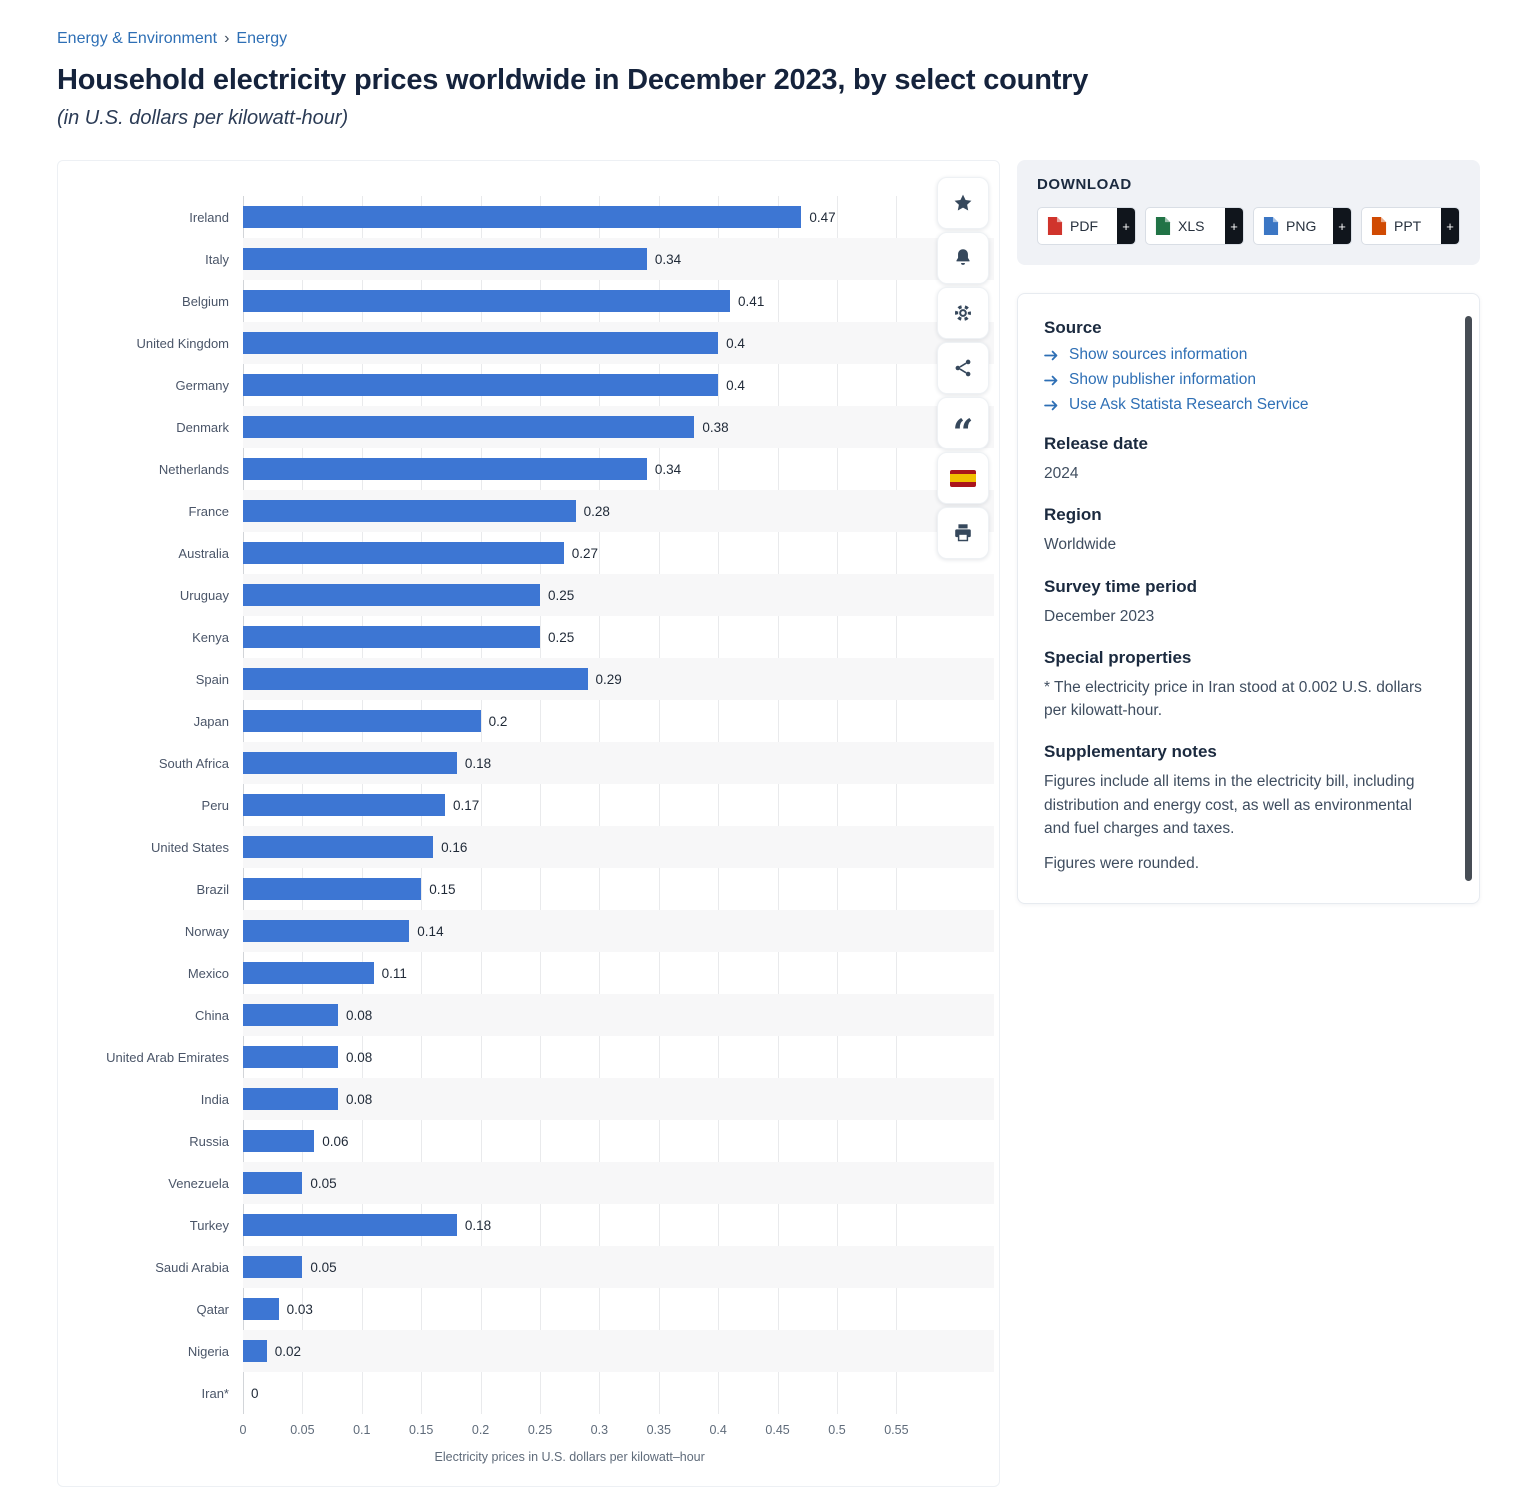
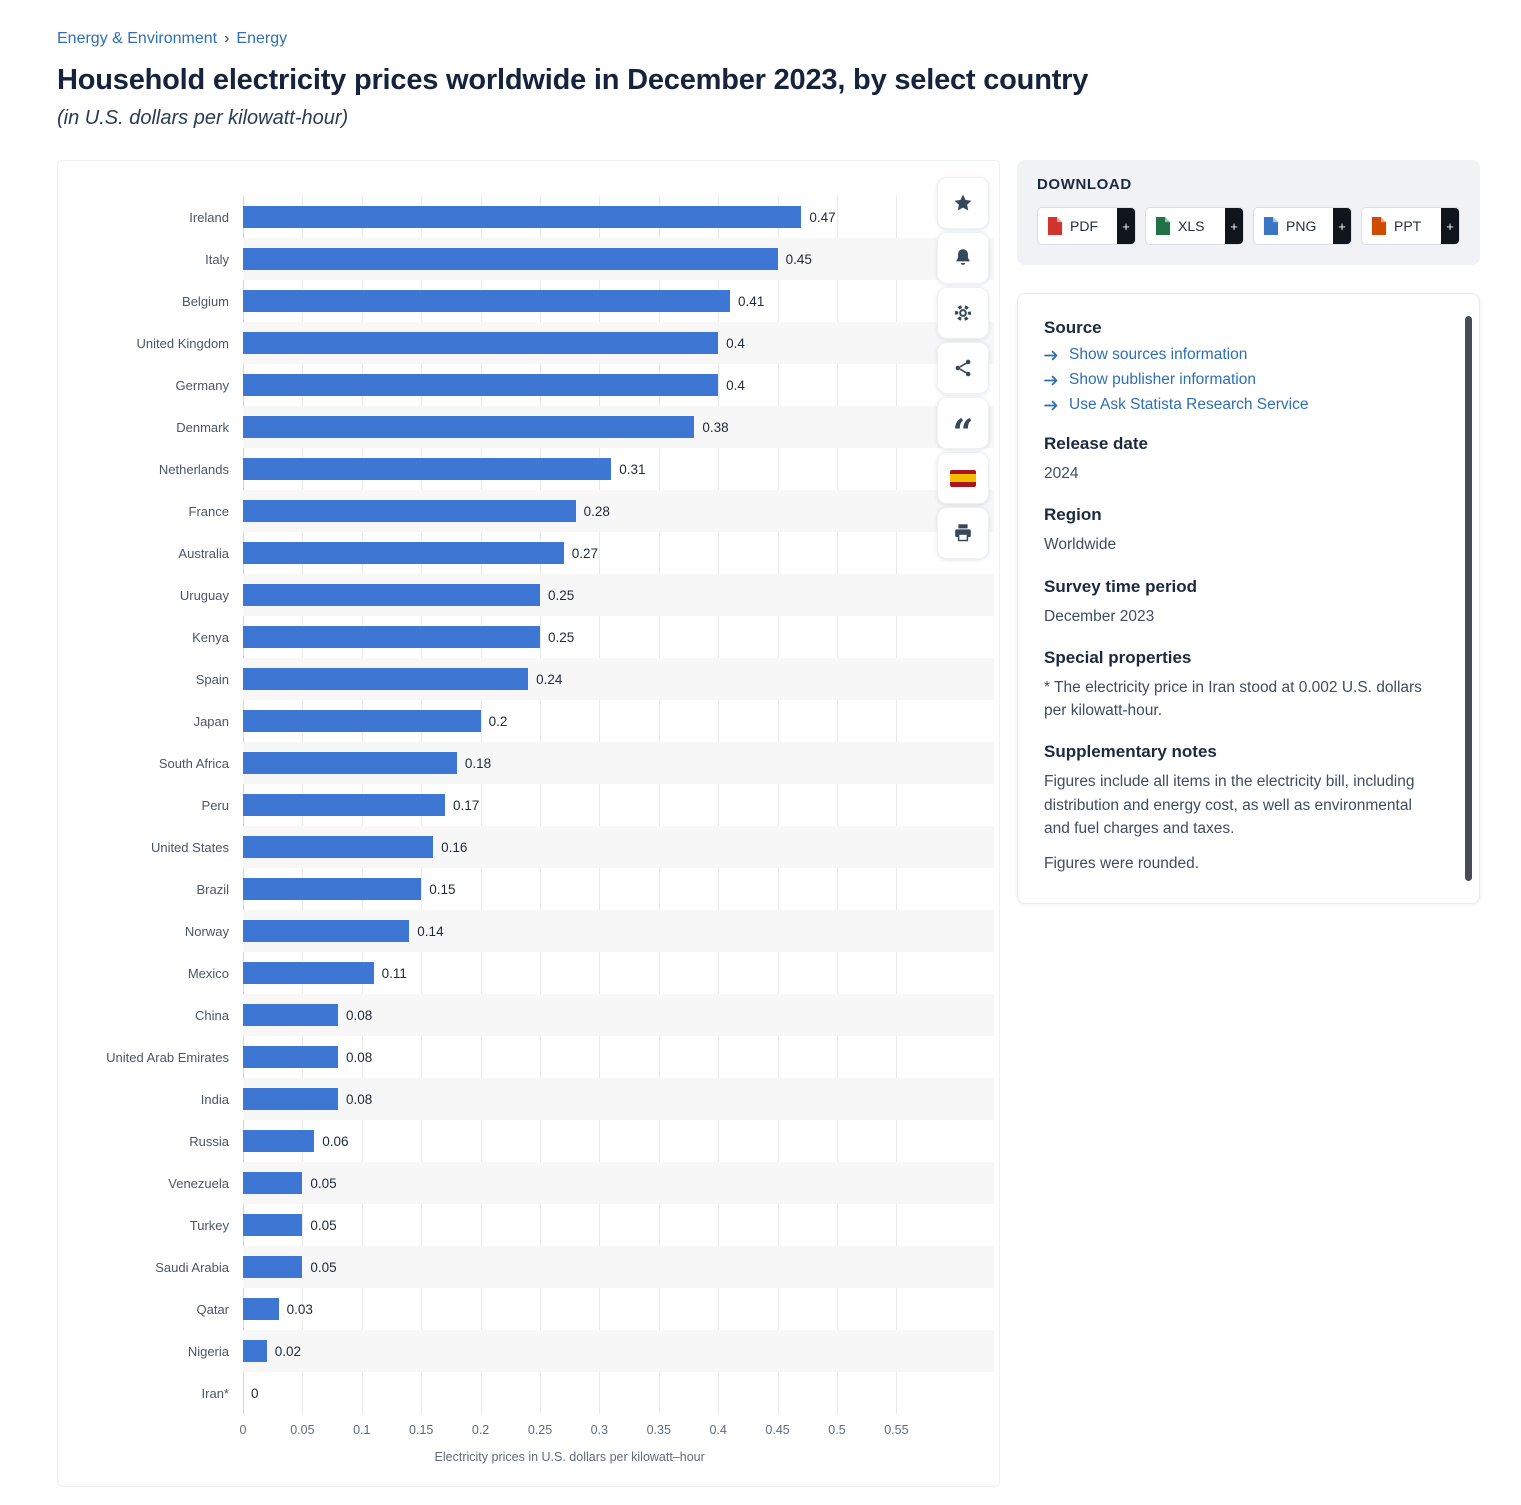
Italy: 0.34 -> 0.45
Netherlands: 0.34 -> 0.31
Spain: 0.29 -> 0.24
Turkey: 0.18 -> 0.05
